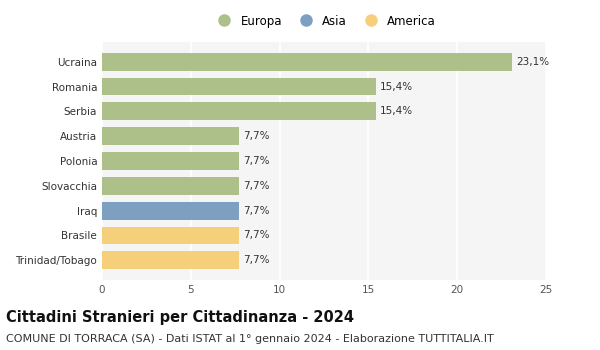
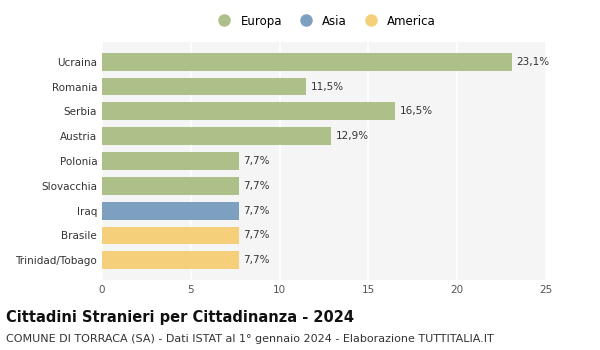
Romania: 15,4% -> 11,5%
Serbia: 15,4% -> 16,5%
Austria: 7,7% -> 12,9%
